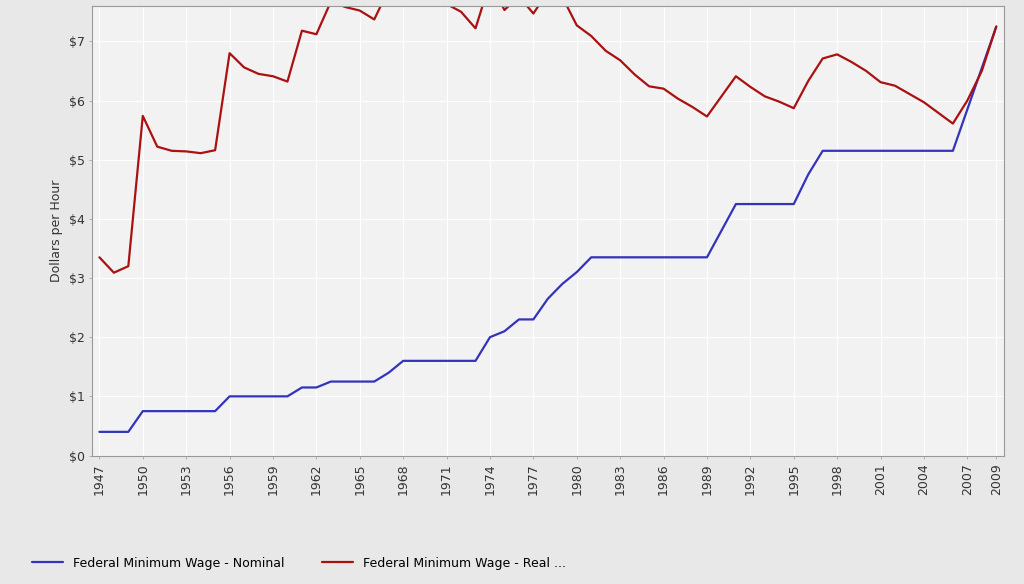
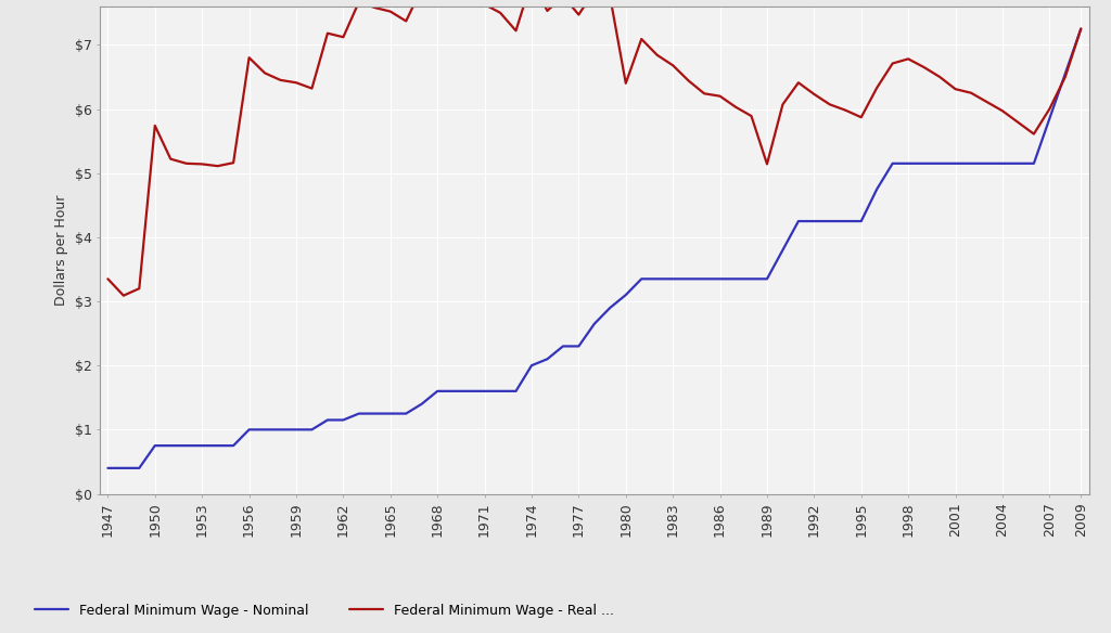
Federal Minimum Wage - Real .../1980: $7.27 -> $6.40
Federal Minimum Wage - Real .../1989: $5.73 -> $5.14
